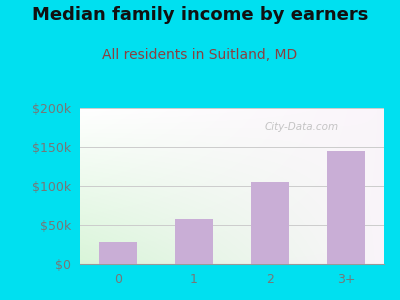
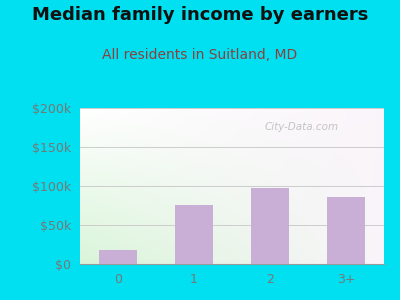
0: $28k -> $18k
1: $58k -> $76k
2: $105k -> $98k
3+: $145k -> $86k
